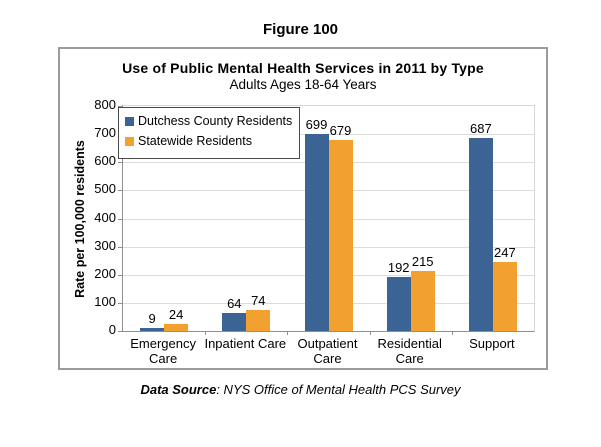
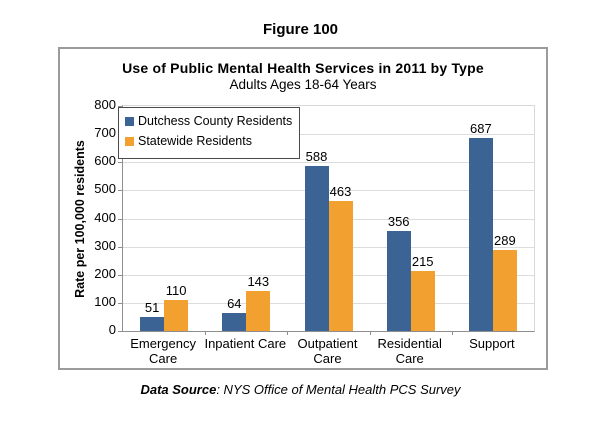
Dutchess County Residents/Emergency Care: 9 -> 51
Statewide Residents/Emergency Care: 24 -> 110
Statewide Residents/Inpatient Care: 74 -> 143
Dutchess County Residents/Outpatient Care: 699 -> 588
Statewide Residents/Outpatient Care: 679 -> 463
Dutchess County Residents/Residential Care: 192 -> 356
Statewide Residents/Support: 247 -> 289
